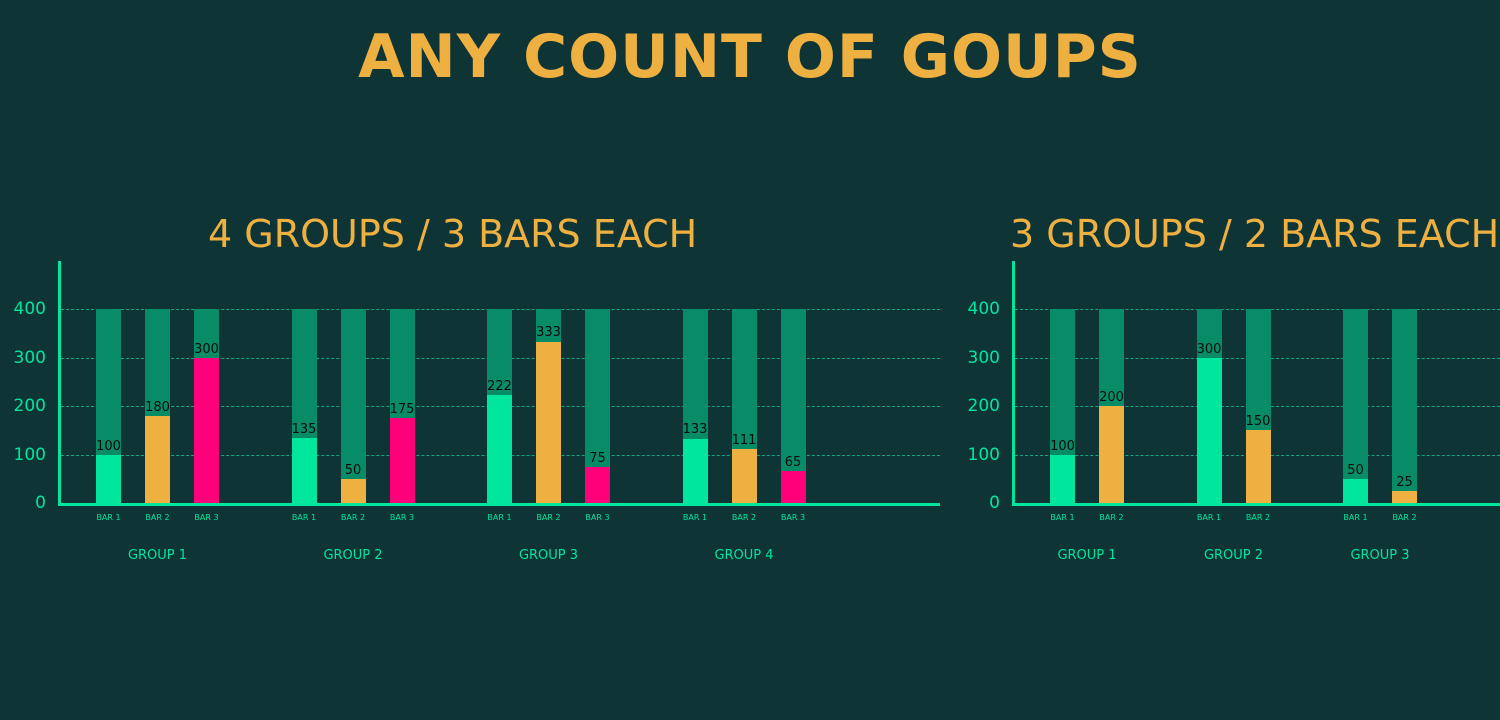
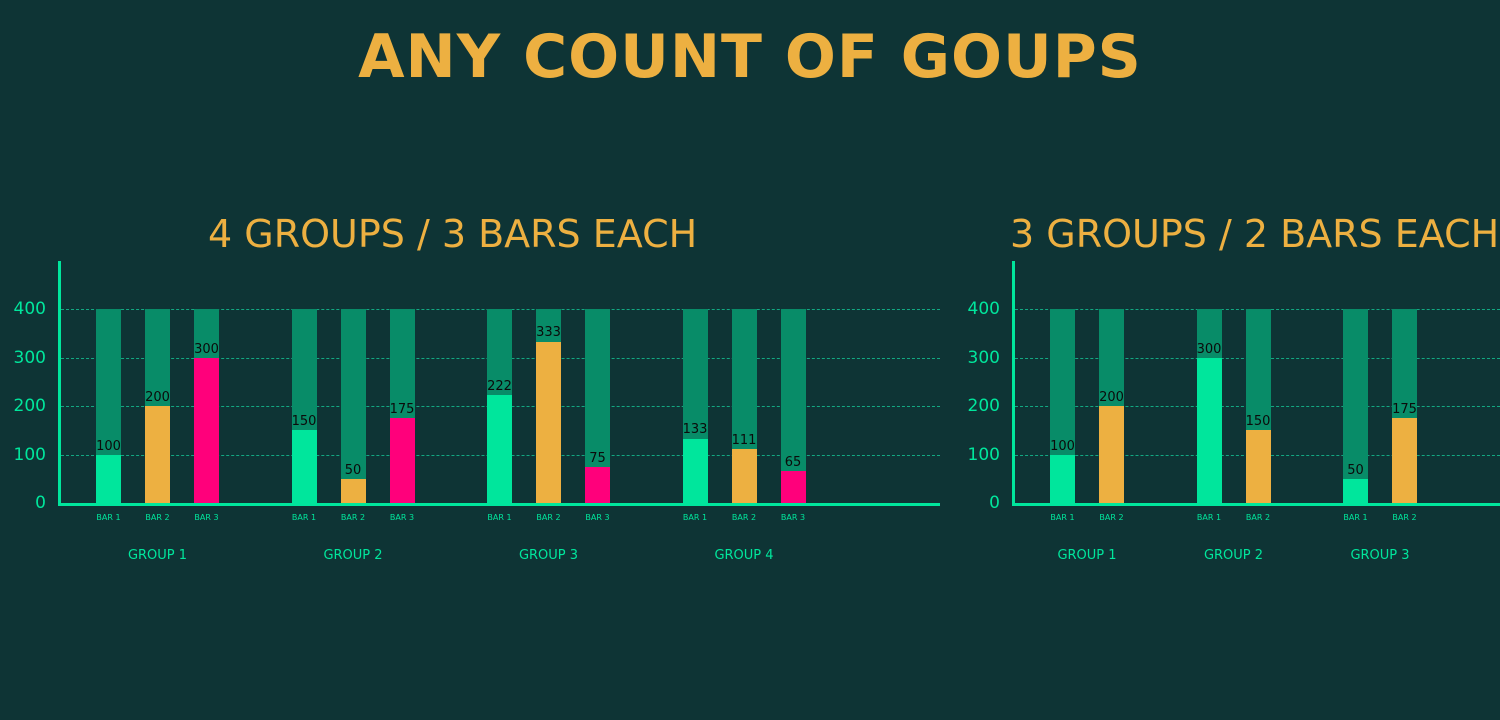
4 GROUPS / 3 BARS EACH/BAR 2/GROUP 1: 180 -> 200
4 GROUPS / 3 BARS EACH/BAR 1/GROUP 2: 135 -> 150
3 GROUPS / 2 BARS EACH/BAR 2/GROUP 3: 25 -> 175
